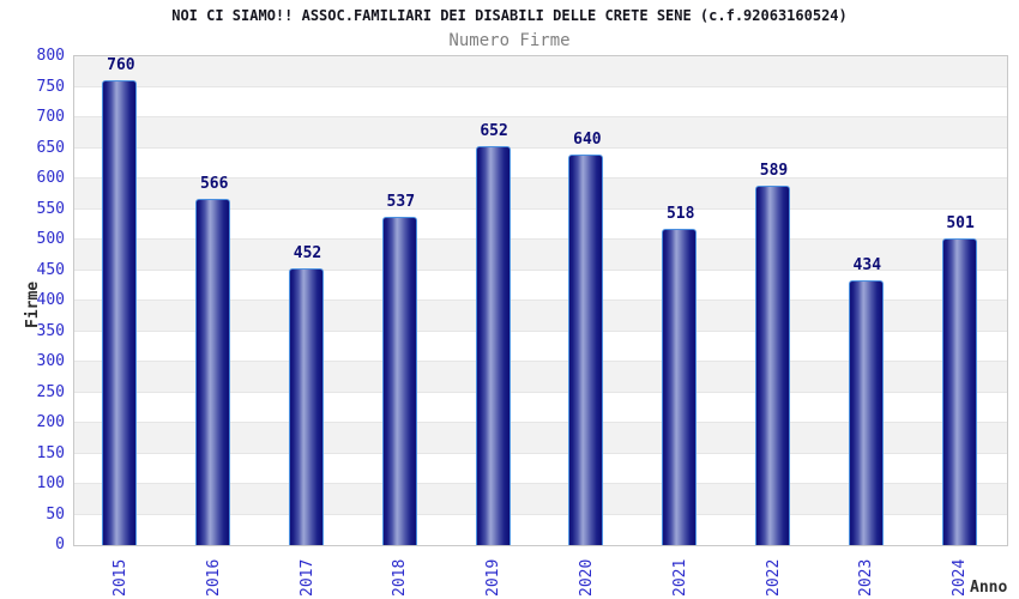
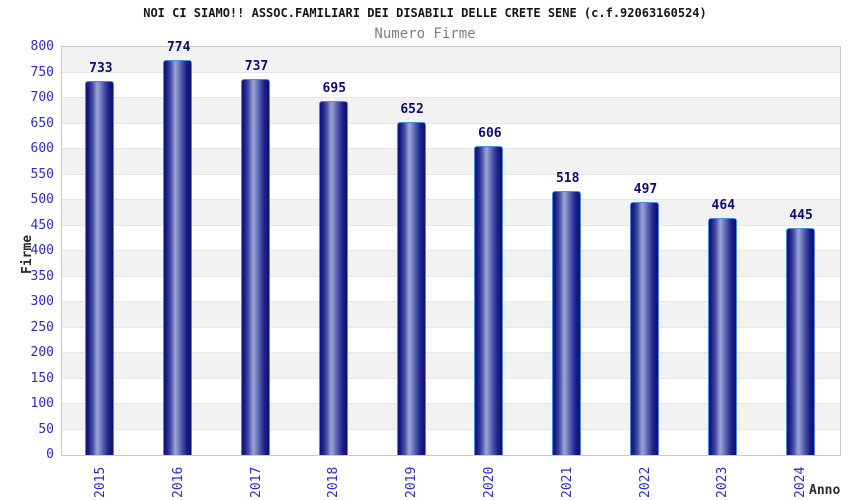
2015: 760 -> 733
2016: 566 -> 774
2017: 452 -> 737
2018: 537 -> 695
2020: 640 -> 606
2022: 589 -> 497
2023: 434 -> 464
2024: 501 -> 445
